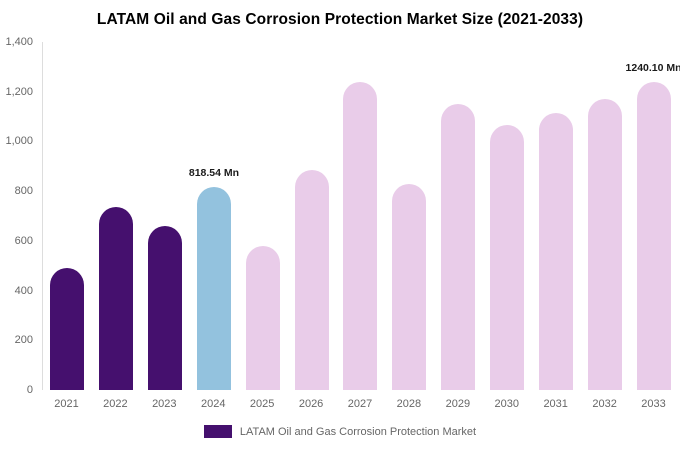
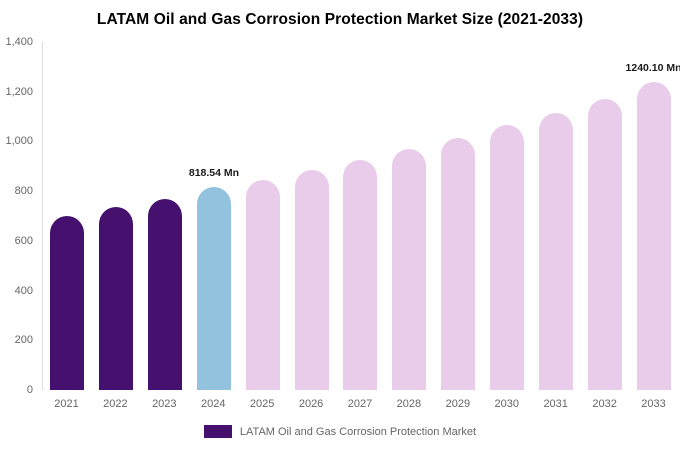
2021: 490 -> 700
2023: 660 -> 770
2025: 580 -> 840
2027: 1240 -> 920
2028: 830 -> 970
2029: 1150 -> 1020
